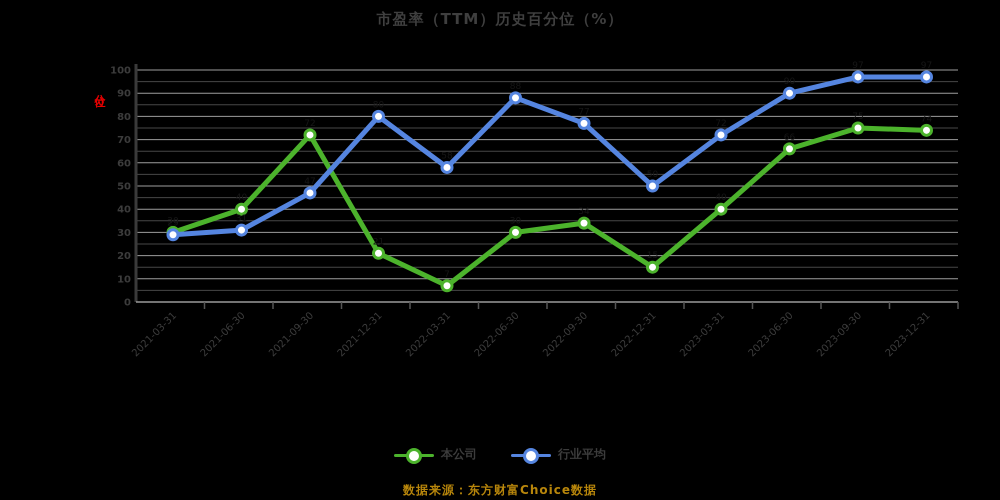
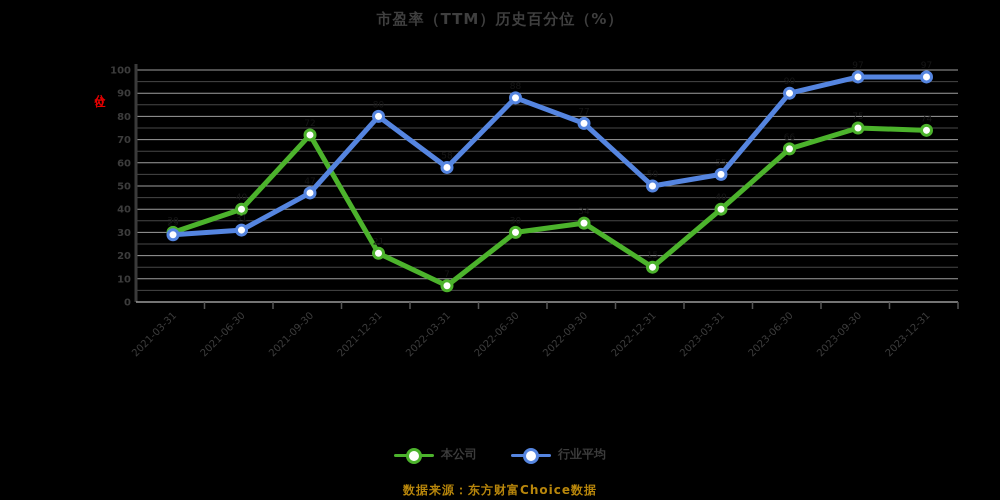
行业平均/2023-03-31: 72 -> 55
